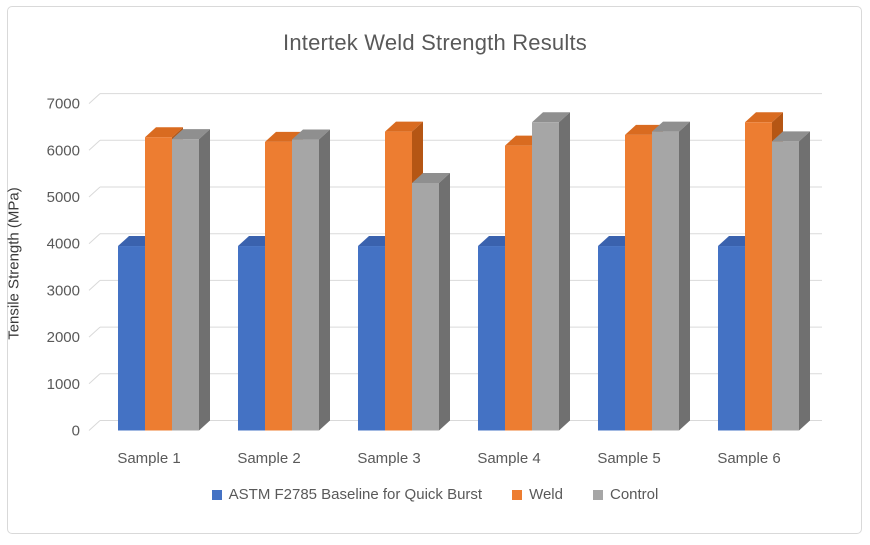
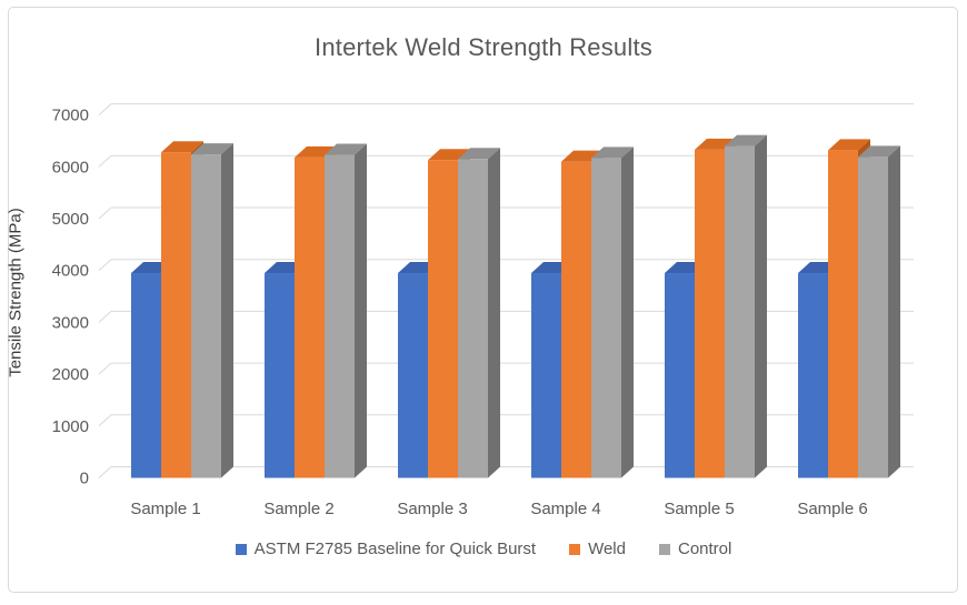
Weld/Sample 3: 6400 -> 6100
Control/Sample 3: 5300 -> 6200
Control/Sample 4: 6600 -> 6200
Weld/Sample 6: 6600 -> 6300
